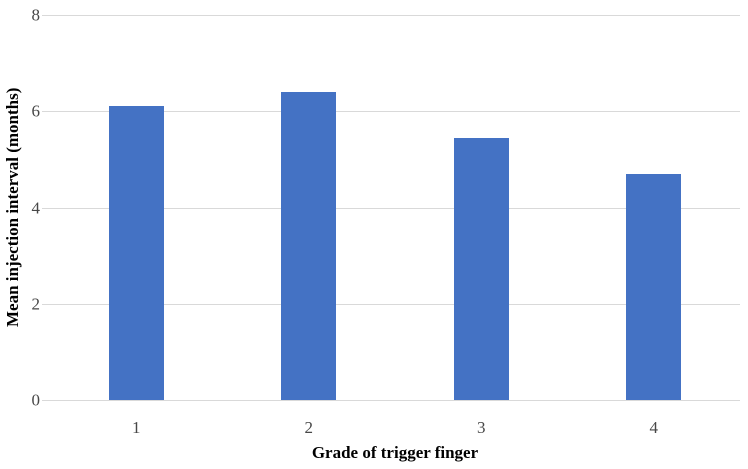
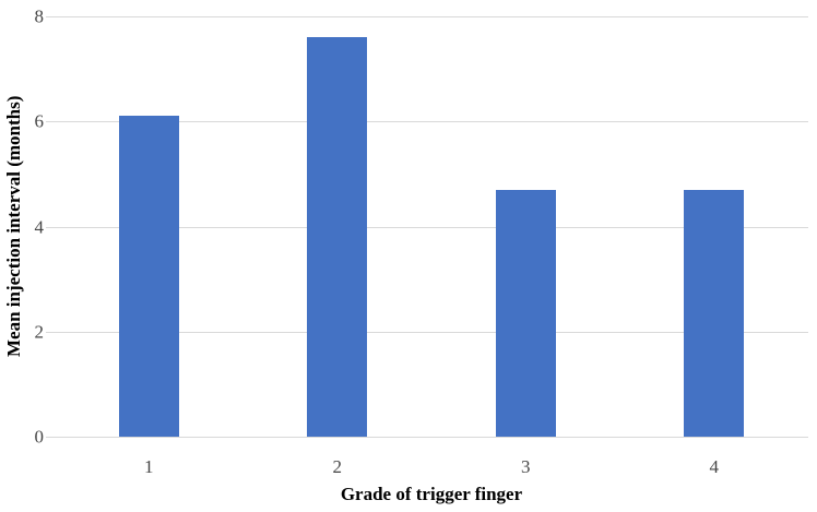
2: 6.4 -> 7.6
3: 5.5 -> 4.7
